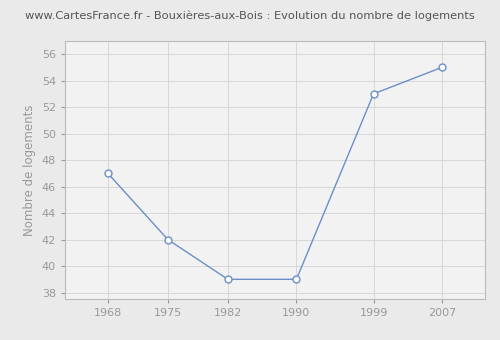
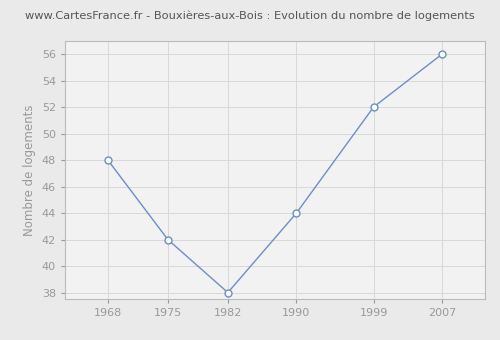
1968: 47 -> 48
1982: 39 -> 38
1990: 39 -> 44
1999: 53 -> 52
2007: 55 -> 56
